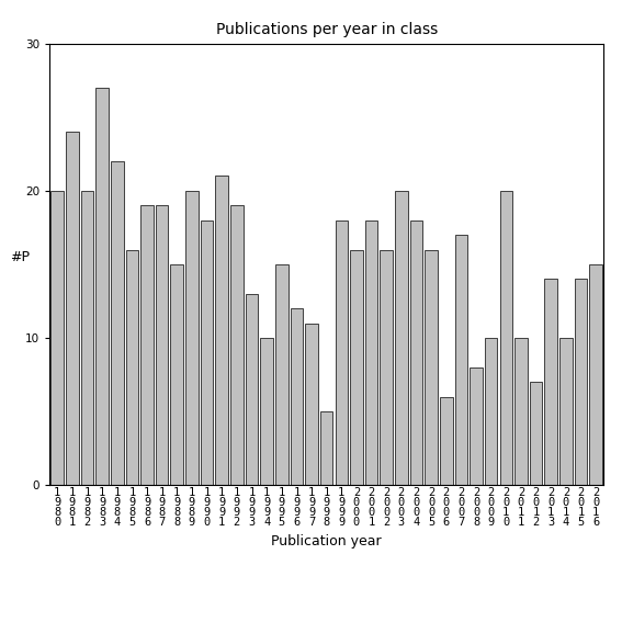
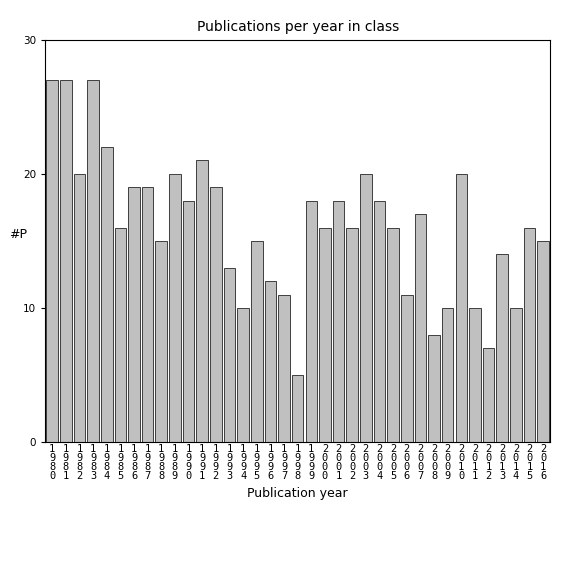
1 9 8 0: 20 -> 27
1 9 8 1: 24 -> 27
2 0 0 6: 6 -> 11
2 0 1 5: 14 -> 16
